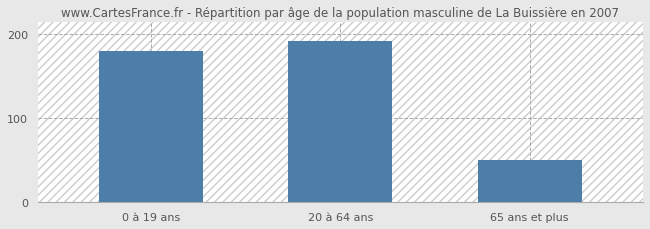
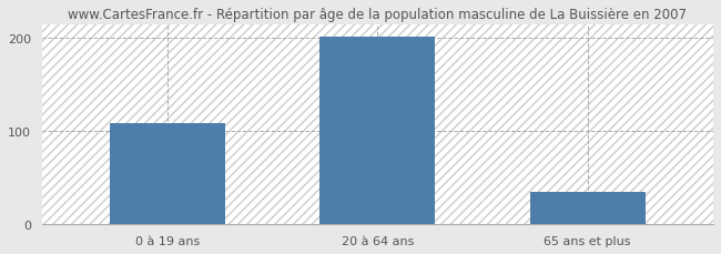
0 à 19 ans: 180 -> 108
20 à 64 ans: 192 -> 201
65 ans et plus: 50 -> 35
